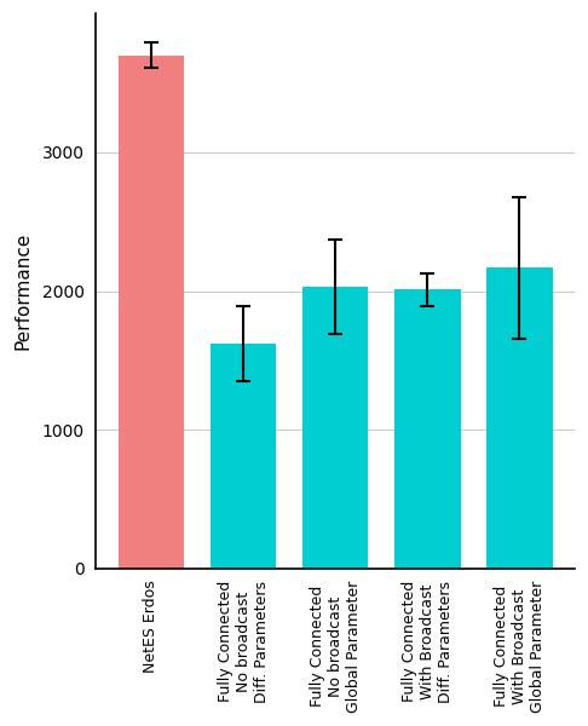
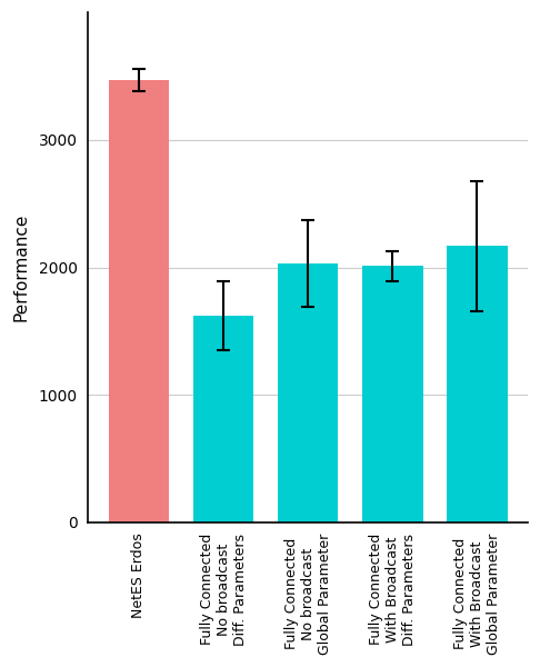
NetES Erdos: 3700 -> 3470
